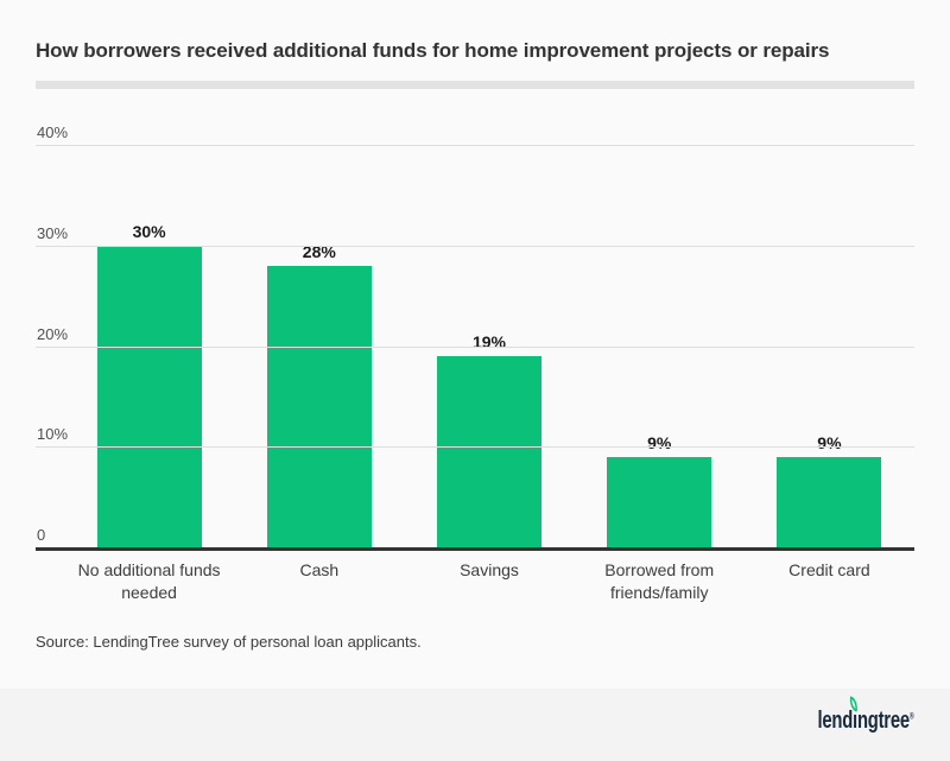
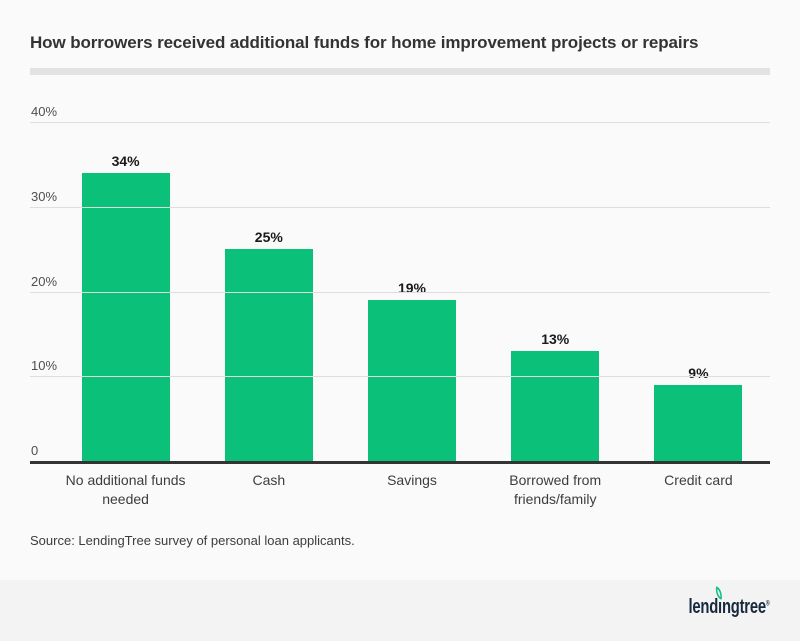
No additional funds needed: 30% -> 34%
Cash: 28% -> 25%
Borrowed from friends/family: 9% -> 13%
